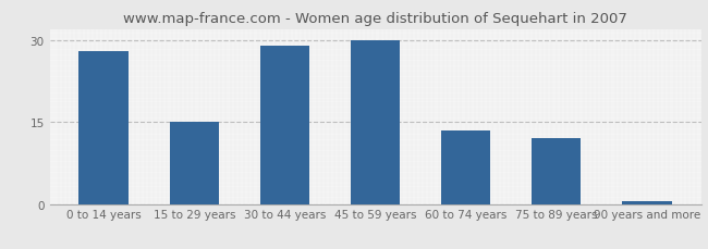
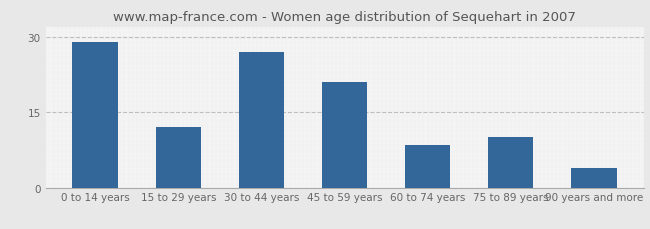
0 to 14 years: 28.0 -> 29.0
15 to 29 years: 15.0 -> 12.0
30 to 44 years: 29.0 -> 27.0
45 to 59 years: 30.0 -> 21.0
60 to 74 years: 13.5 -> 8.4
75 to 89 years: 12.0 -> 10.0
90 years and more: 0.5 -> 3.8
